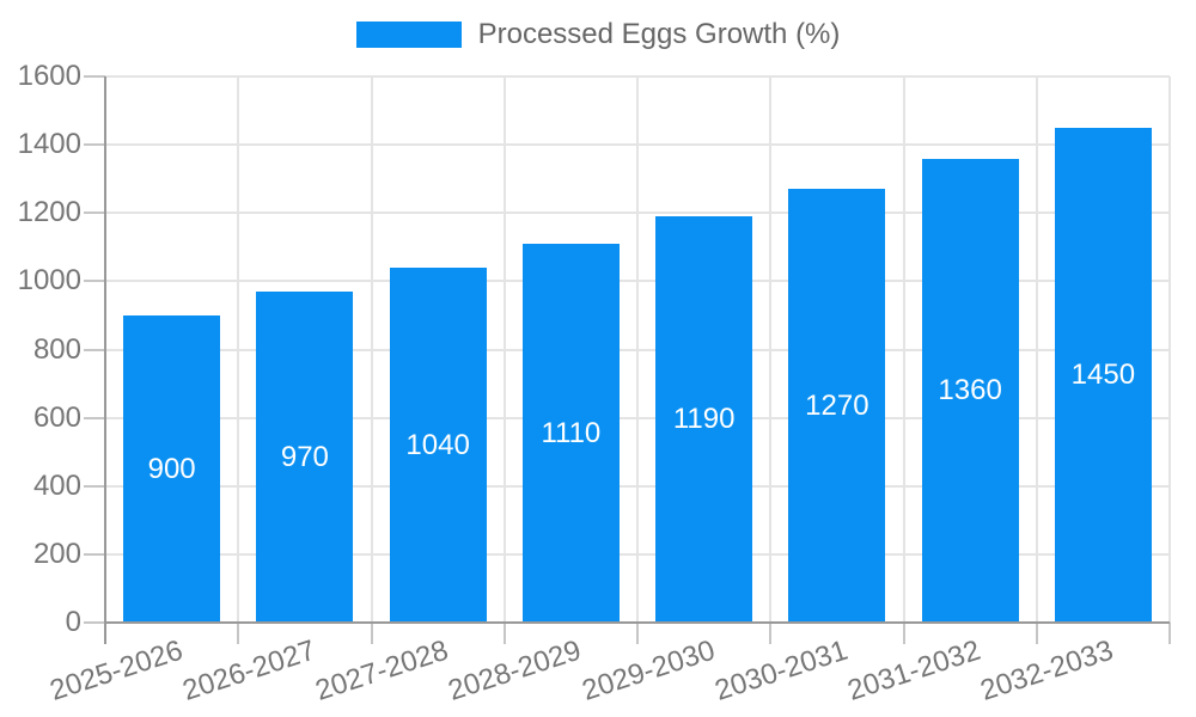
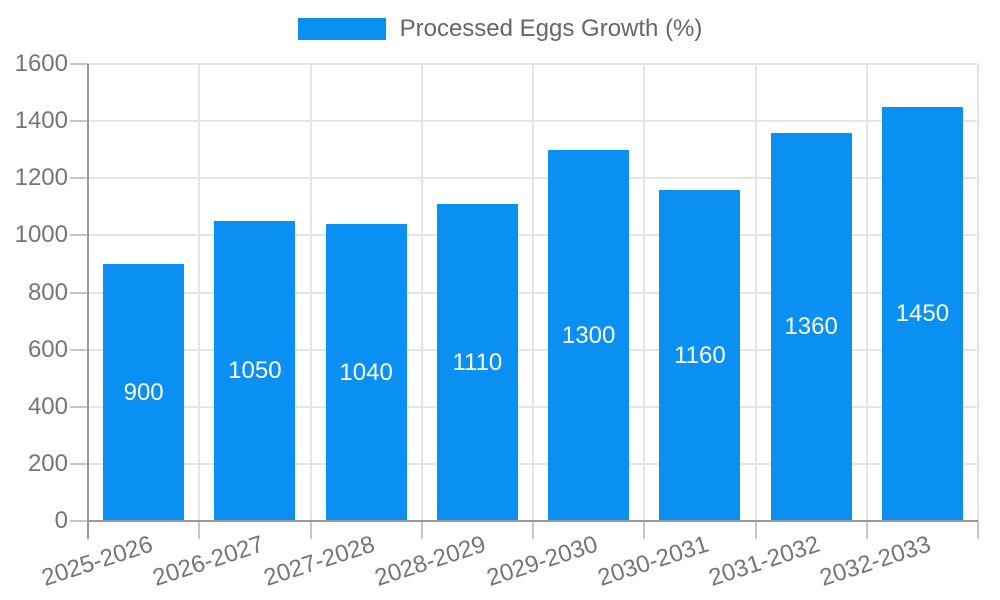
2026-2027: 970 -> 1050
2029-2030: 1190 -> 1300
2030-2031: 1270 -> 1160
